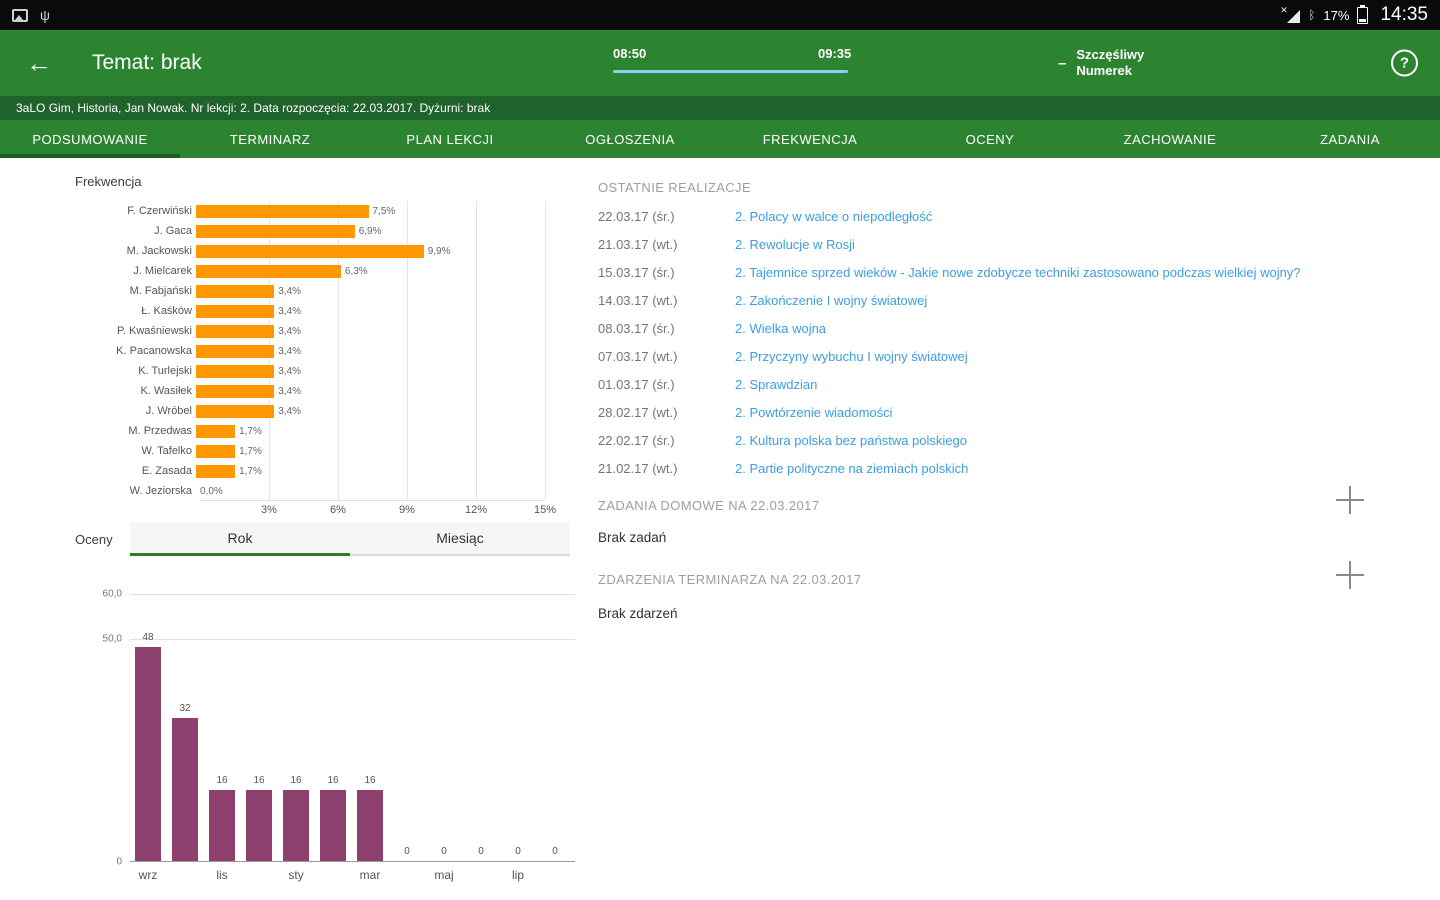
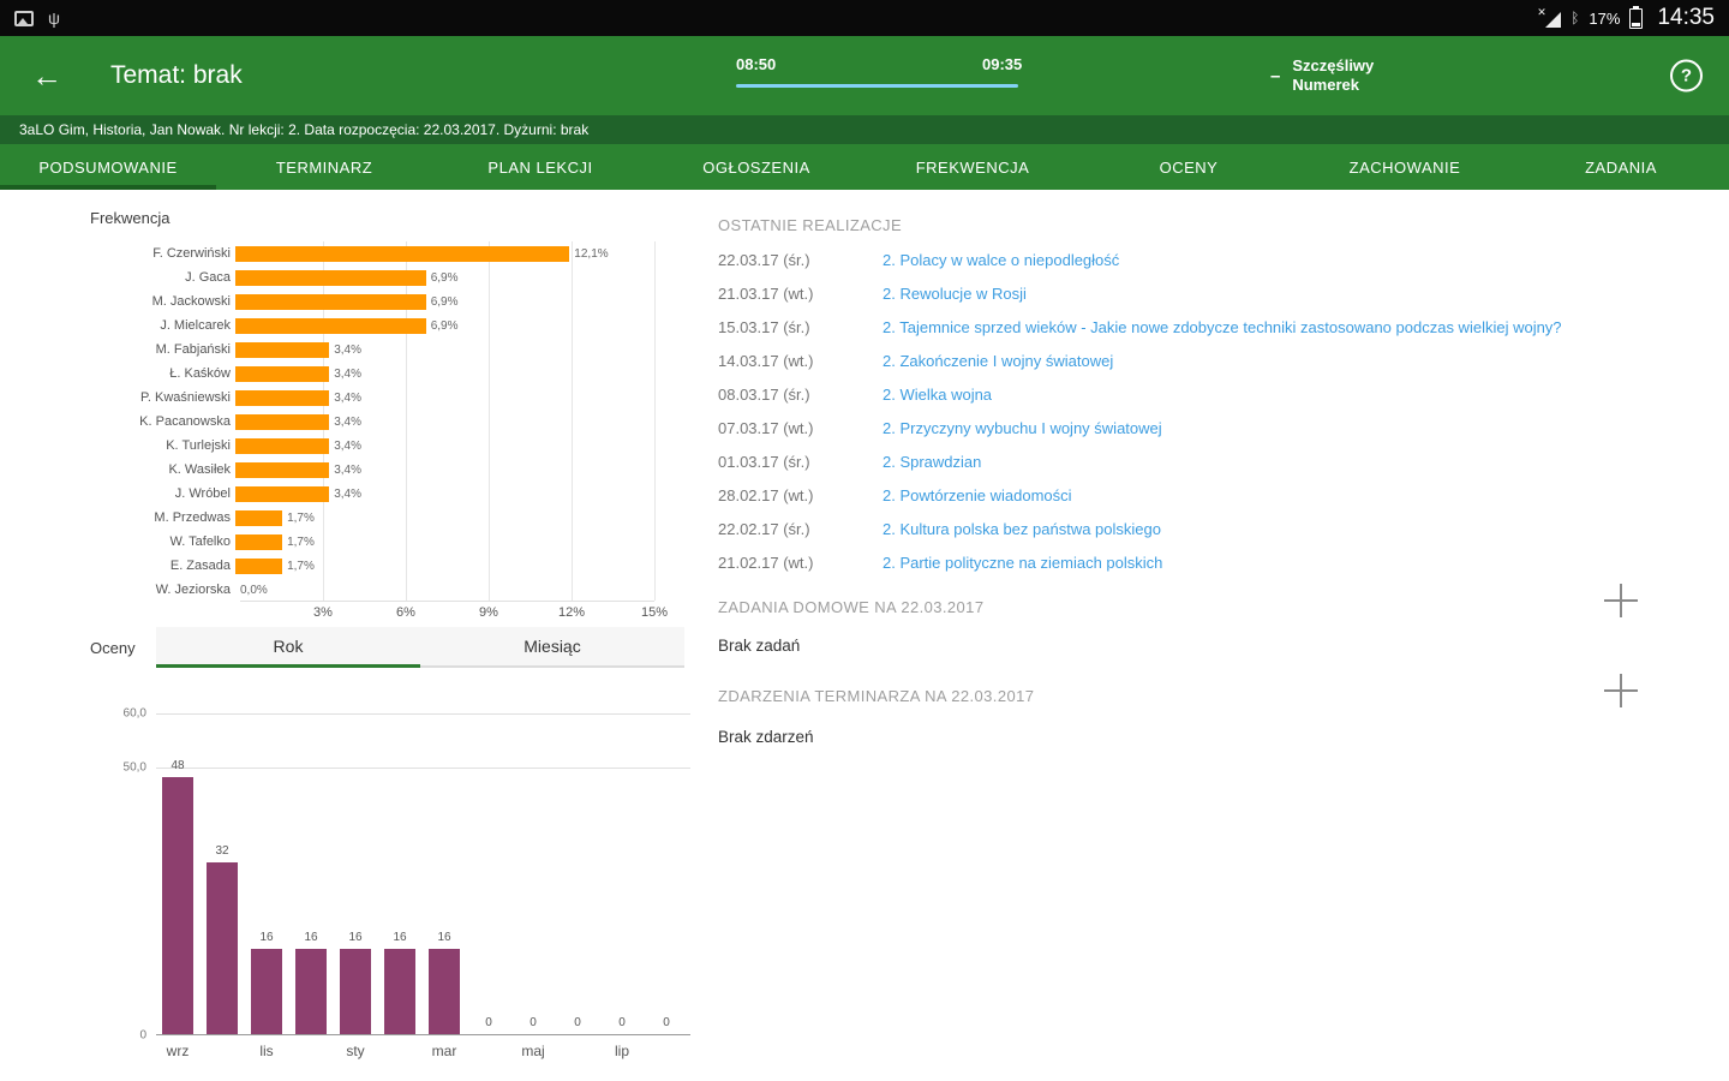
Frekwencja/F. Czerwiński: 7,5% -> 12,1%
Frekwencja/M. Jackowski: 9,9% -> 6,9%
Frekwencja/J. Mielcarek: 6,3% -> 6,9%
